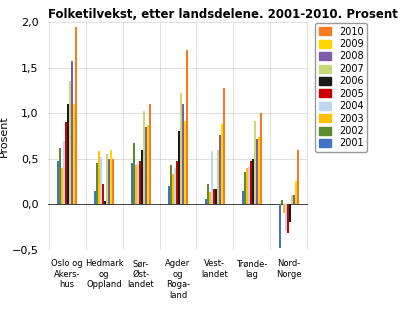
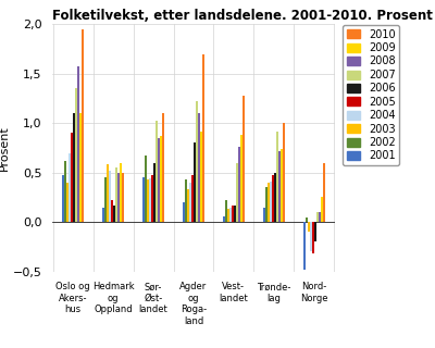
2006/Hedmark og Oppland: 0,04 -> 0,17
2004/Vest- landet: 0,58 -> 0,14
